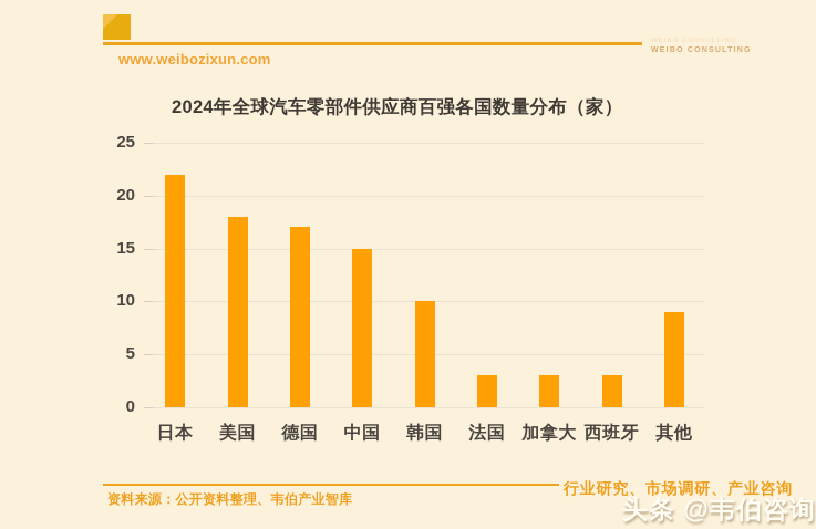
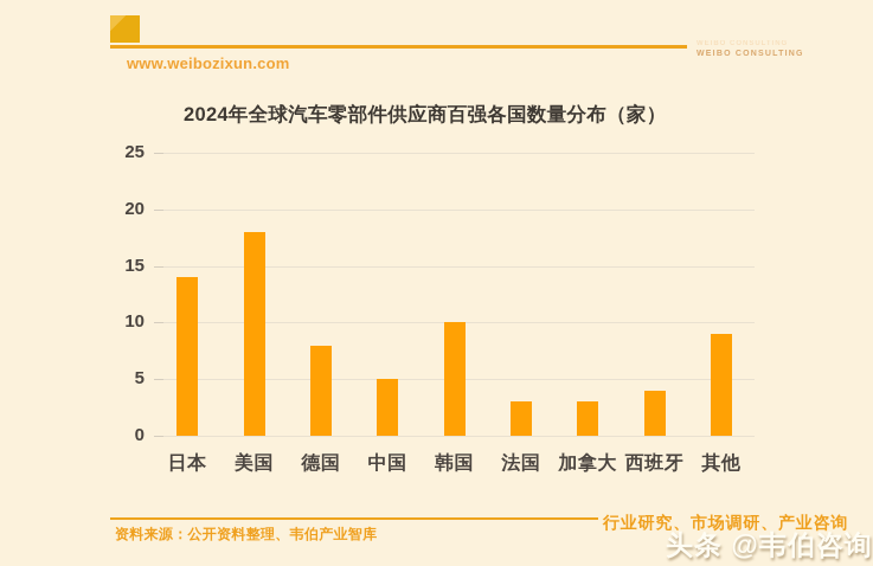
日本: 22 -> 14
德国: 17 -> 8
中国: 15 -> 5
西班牙: 3 -> 4
